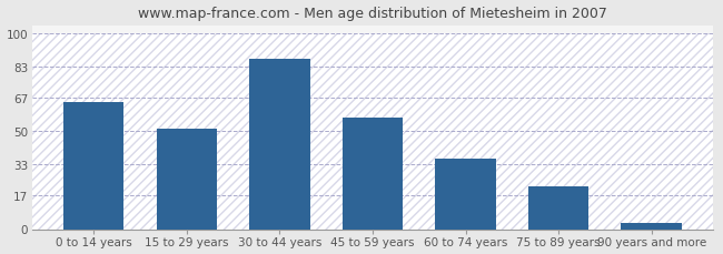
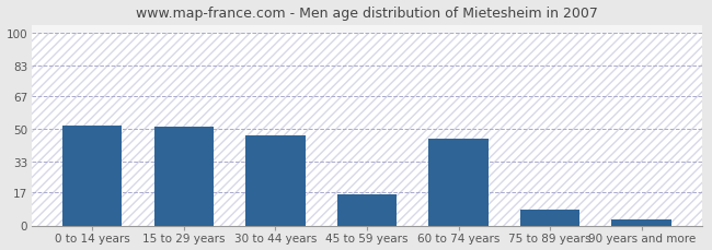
0 to 14 years: 65 -> 52
30 to 44 years: 87 -> 47
45 to 59 years: 57 -> 16
60 to 74 years: 36 -> 45
75 to 89 years: 22 -> 8
